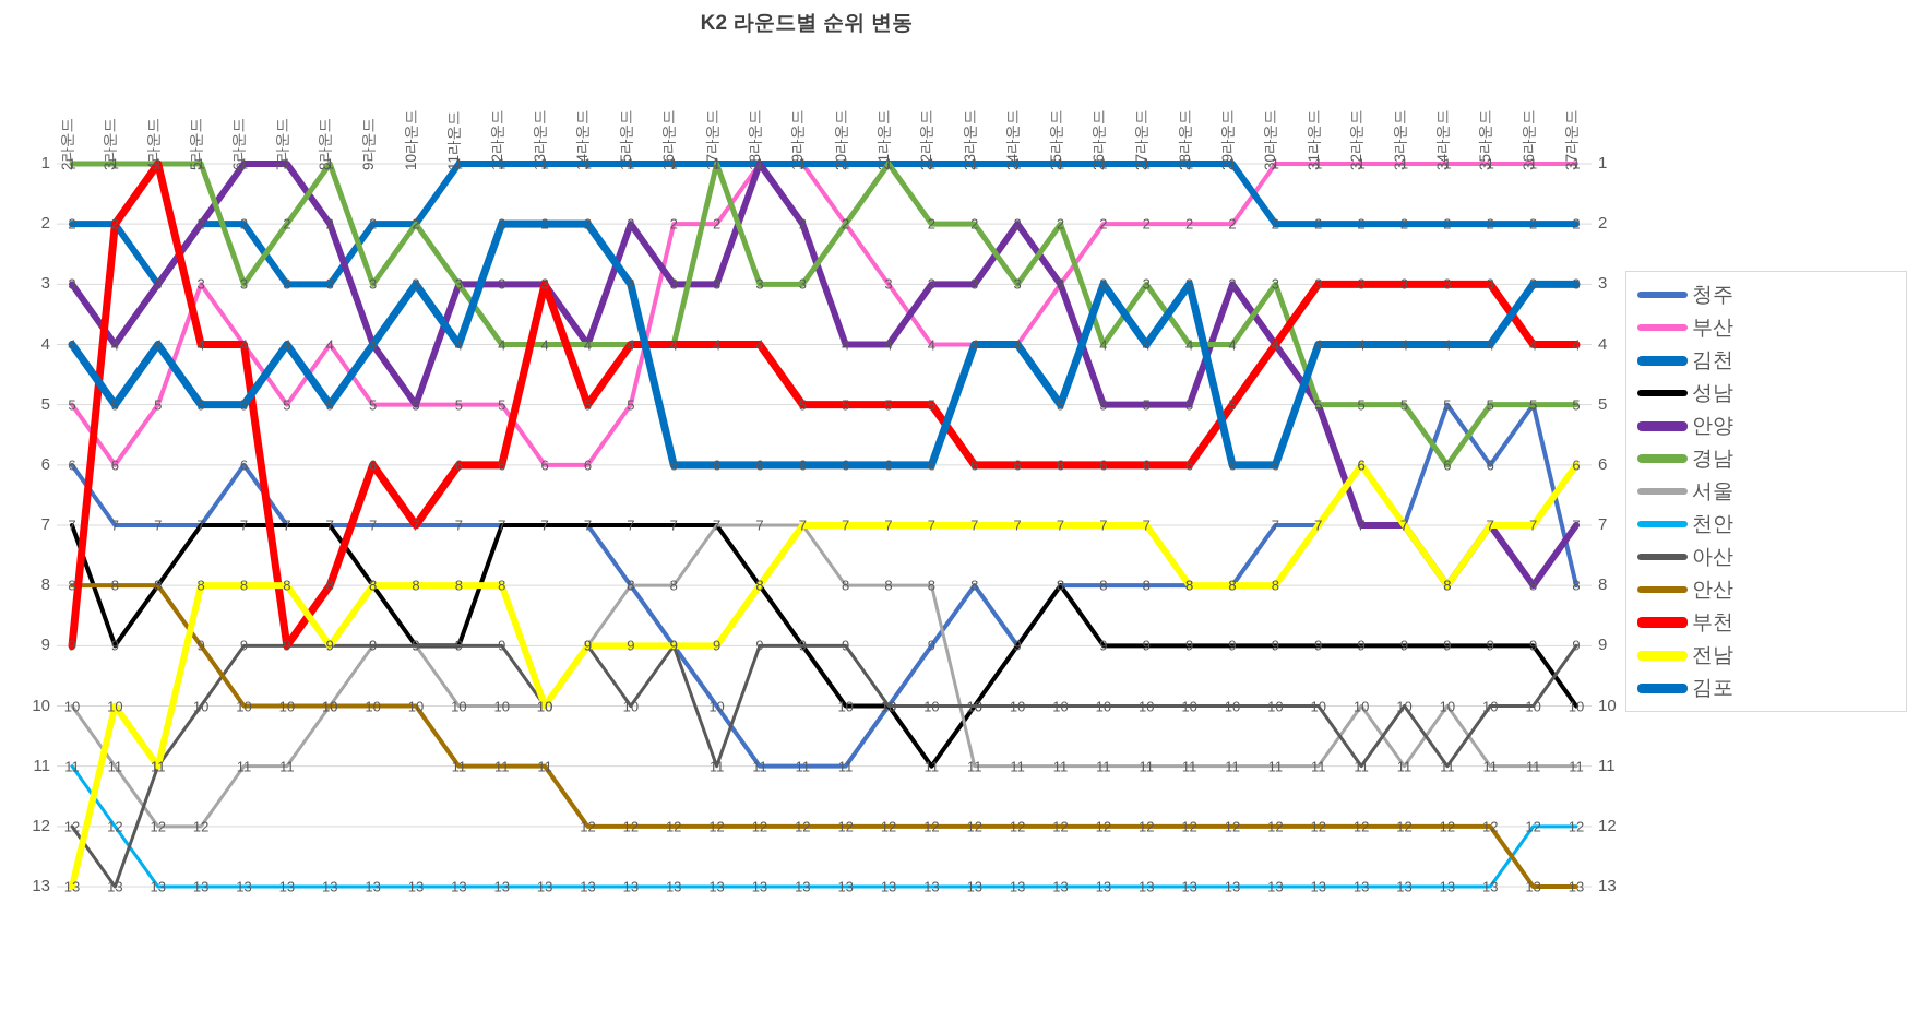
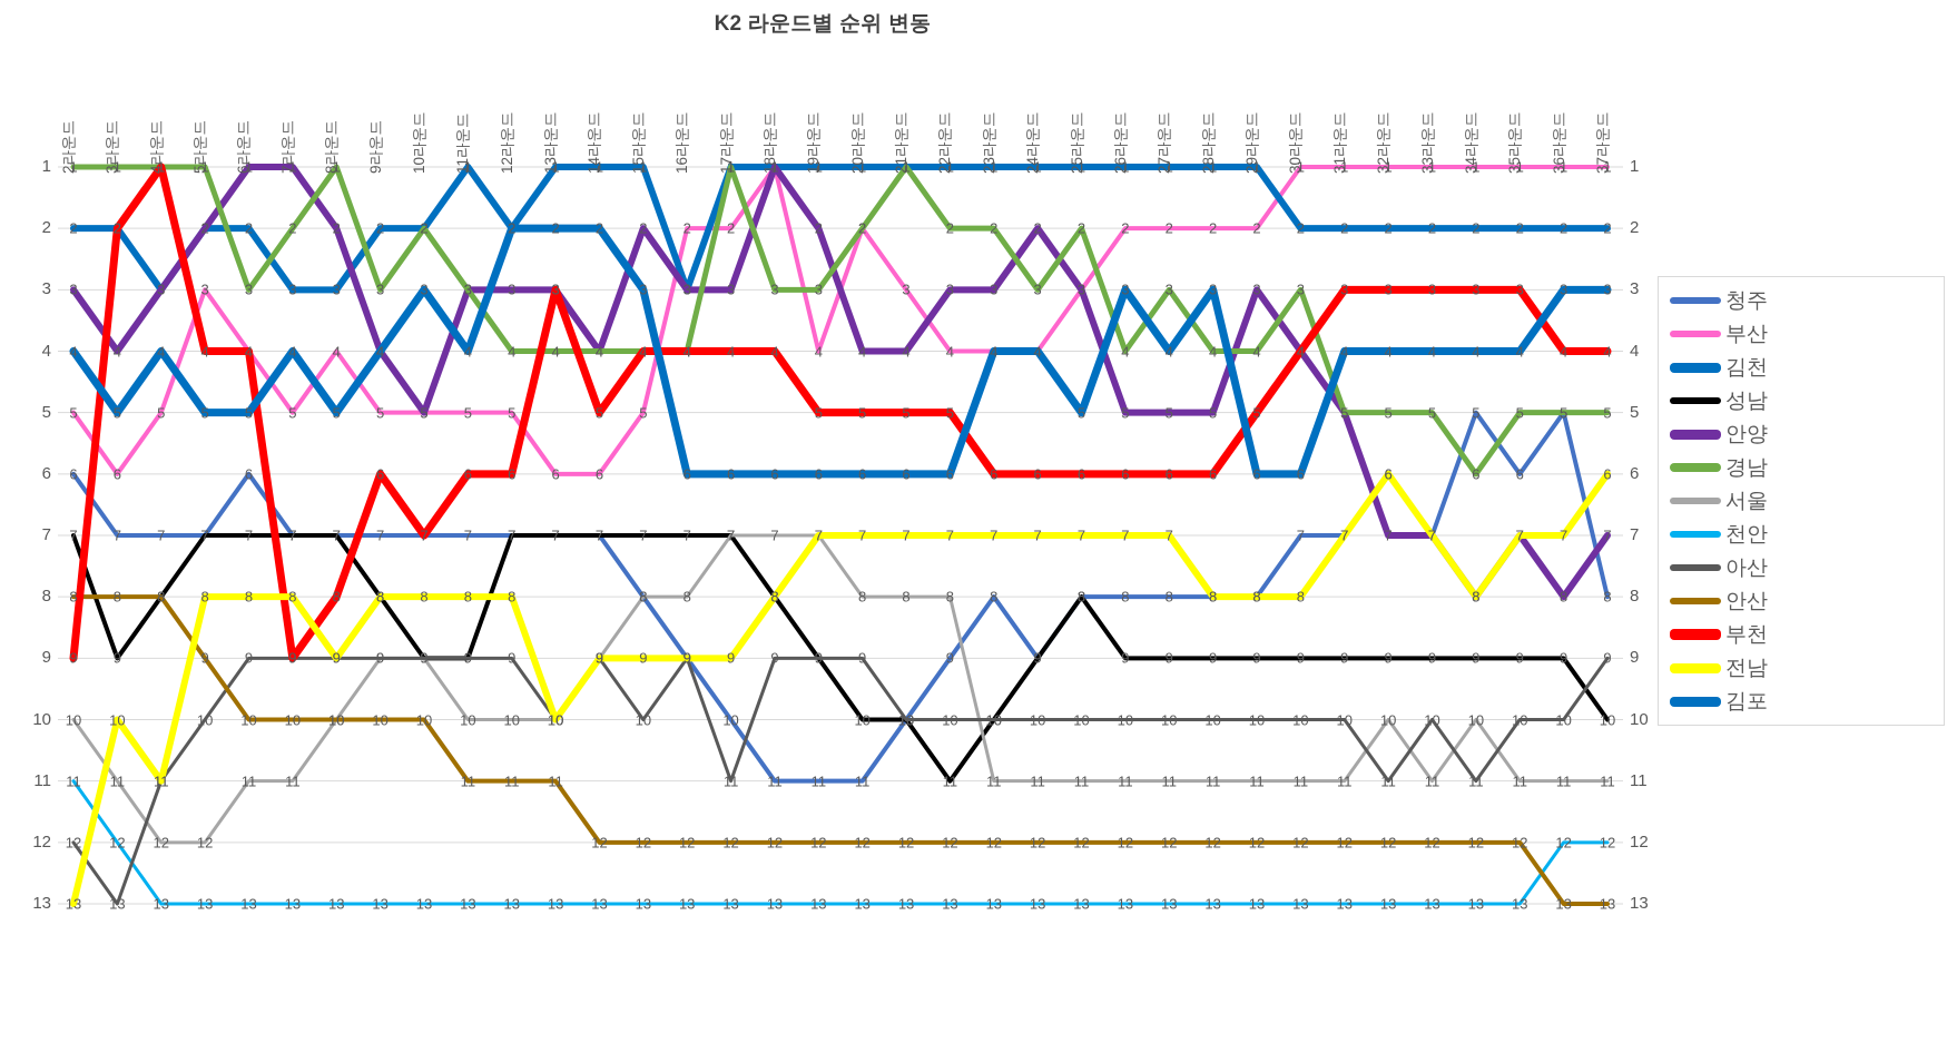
김천/12라운드: 1 -> 2
김천/16라운드: 1 -> 3
부산/19라운드: 1 -> 4
